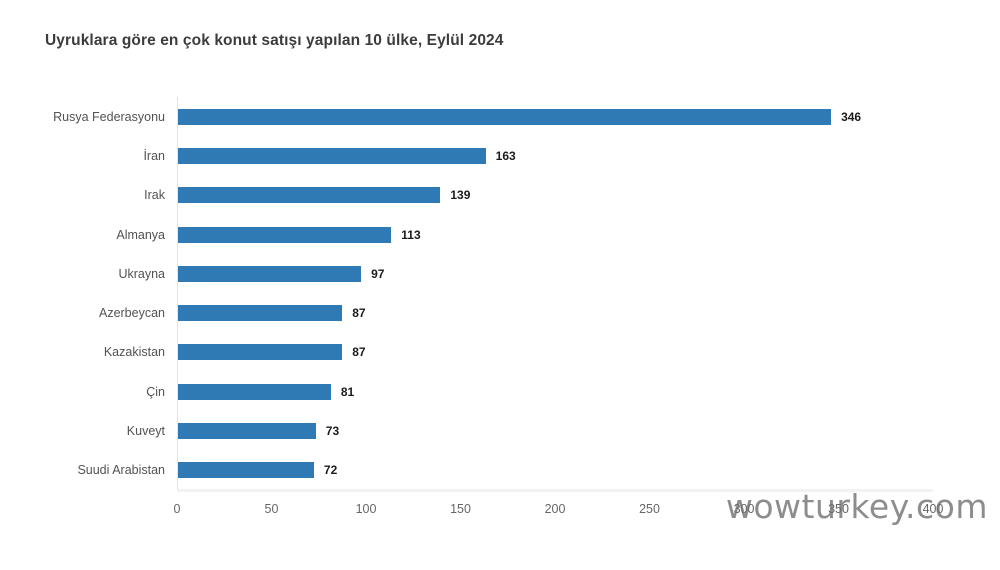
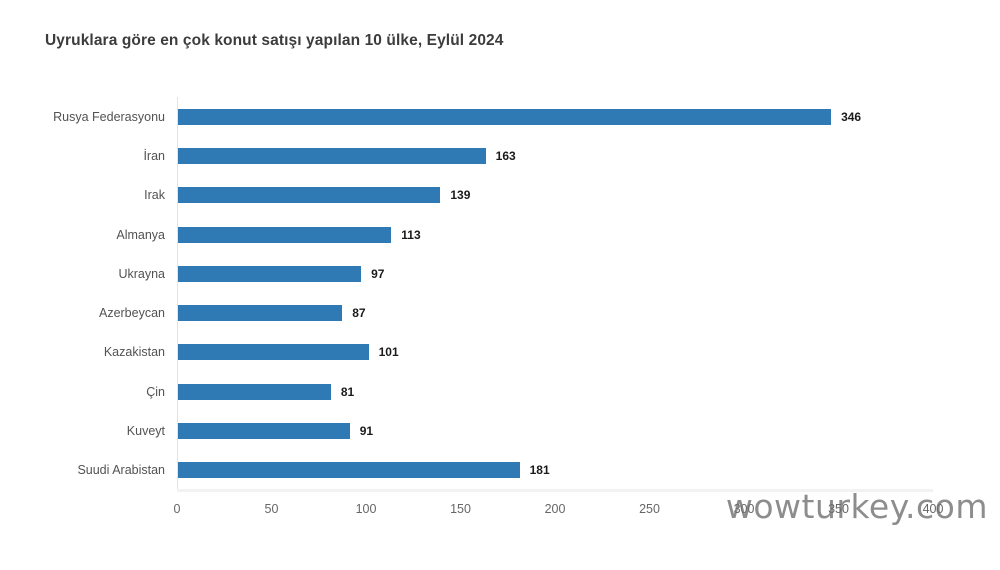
Kazakistan: 87 -> 101
Kuveyt: 73 -> 91
Suudi Arabistan: 72 -> 181
